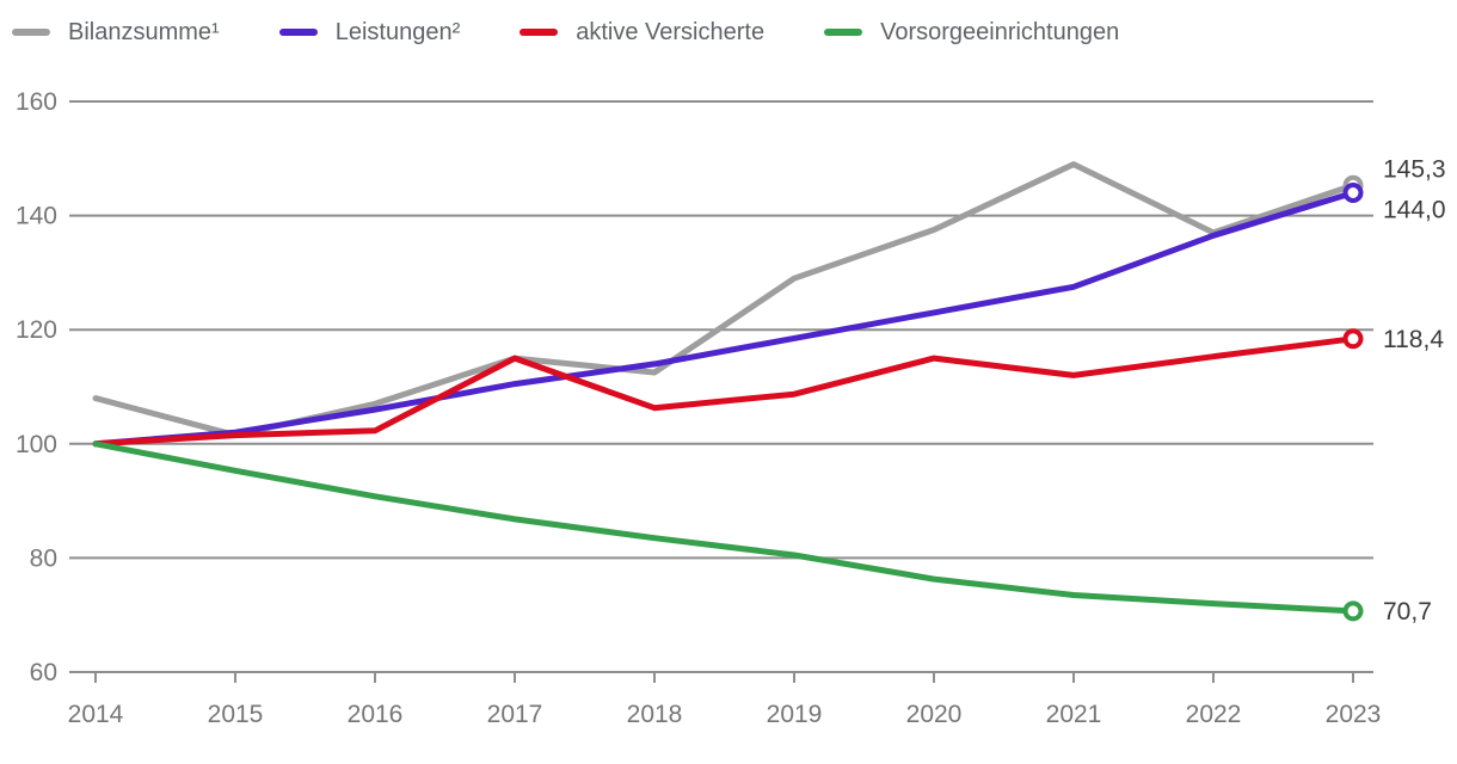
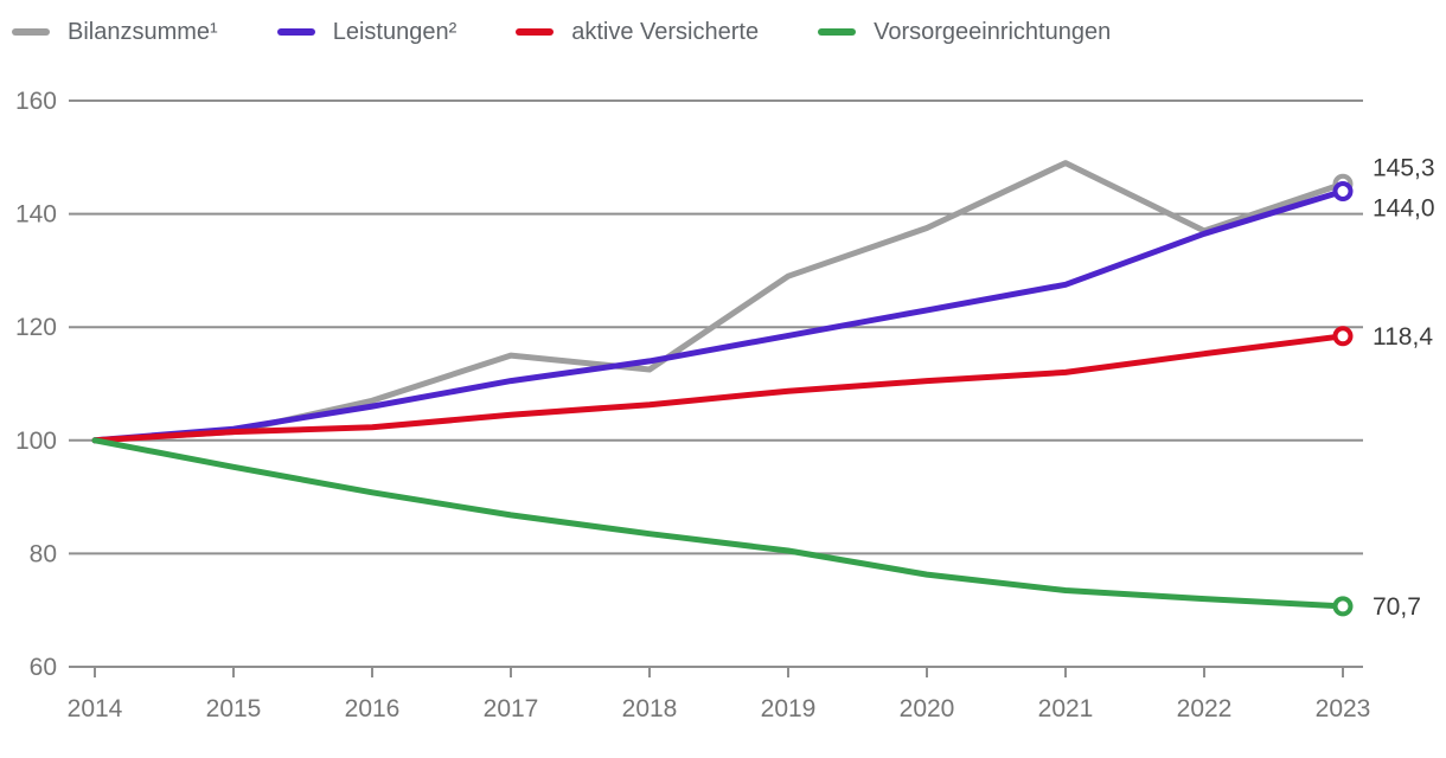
Bilanzsumme¹/2014: 108 -> 100
aktive Versicherte/2017: 115 -> 104
aktive Versicherte/2020: 115 -> 110
